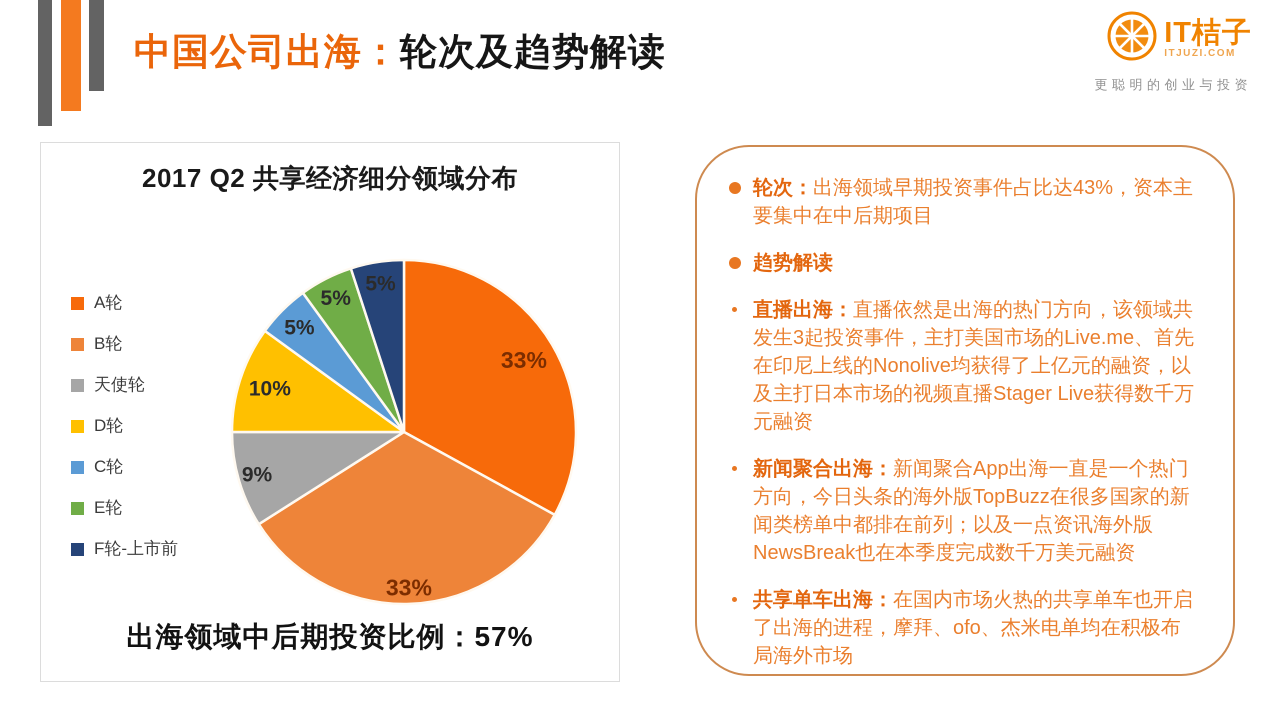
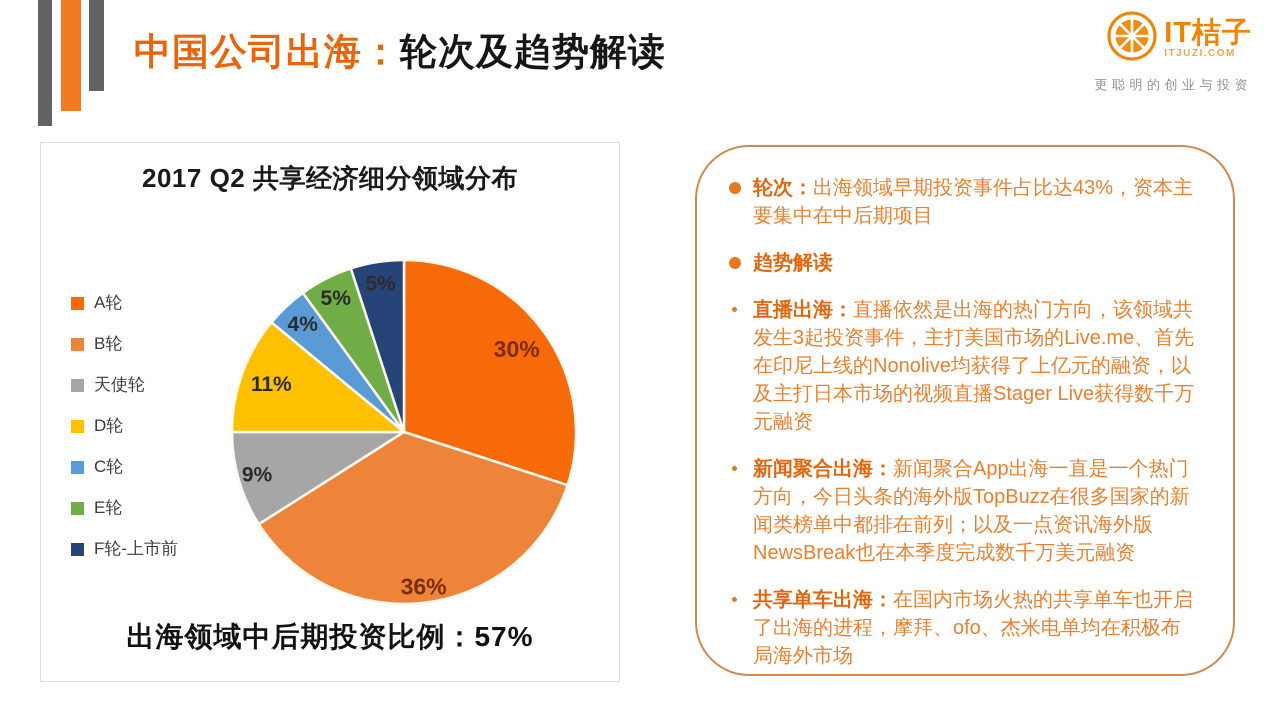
A轮: 33% -> 30%
B轮: 33% -> 36%
D轮: 10% -> 11%
C轮: 5% -> 4%
